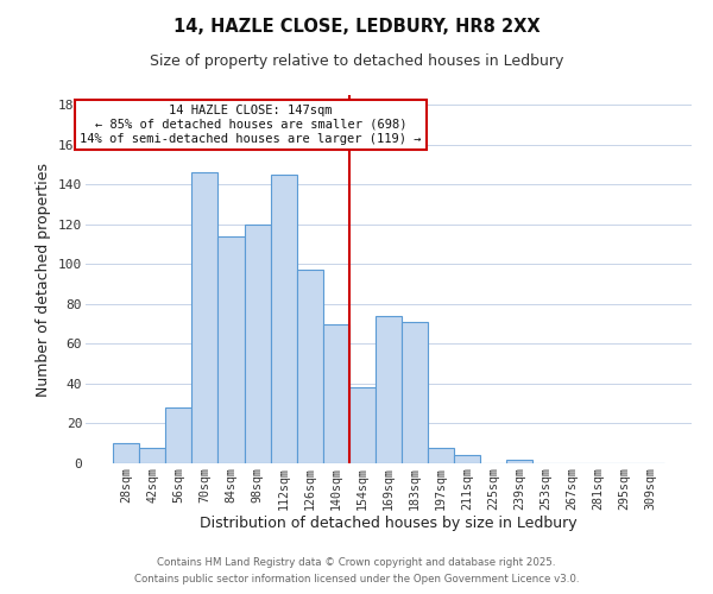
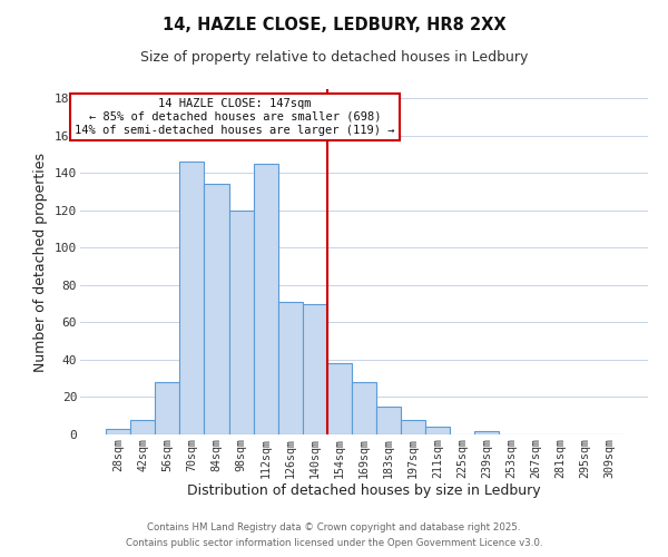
28sqm: 10 -> 3
84sqm: 114 -> 134
126sqm: 97 -> 71
169sqm: 74 -> 28
183sqm: 71 -> 15
